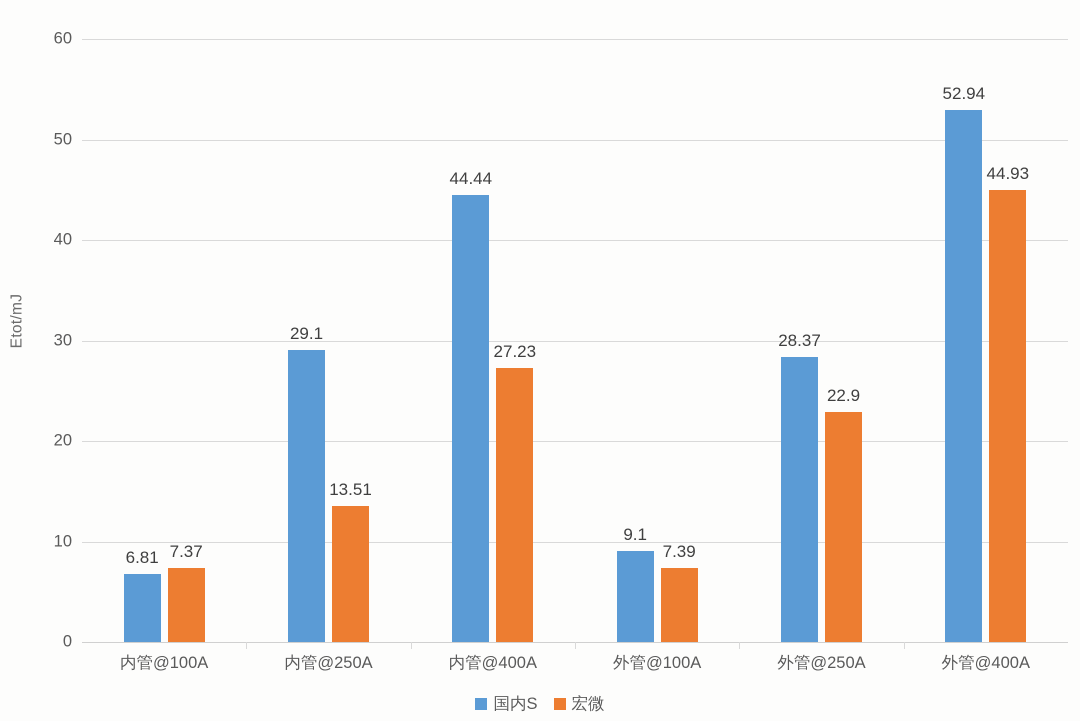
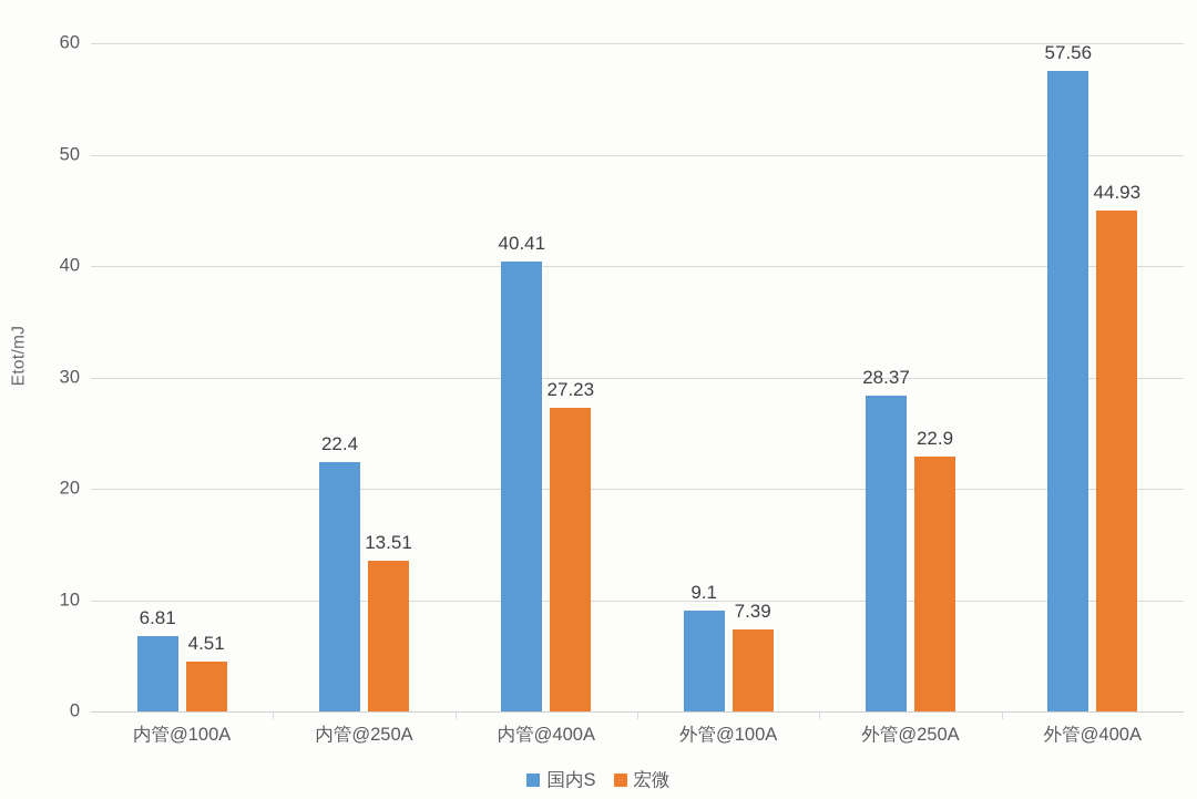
宏微/内管@100A: 7.37 -> 4.51
国内S/内管@250A: 29.1 -> 22.4
国内S/内管@400A: 44.44 -> 40.41
国内S/外管@400A: 52.94 -> 57.56
